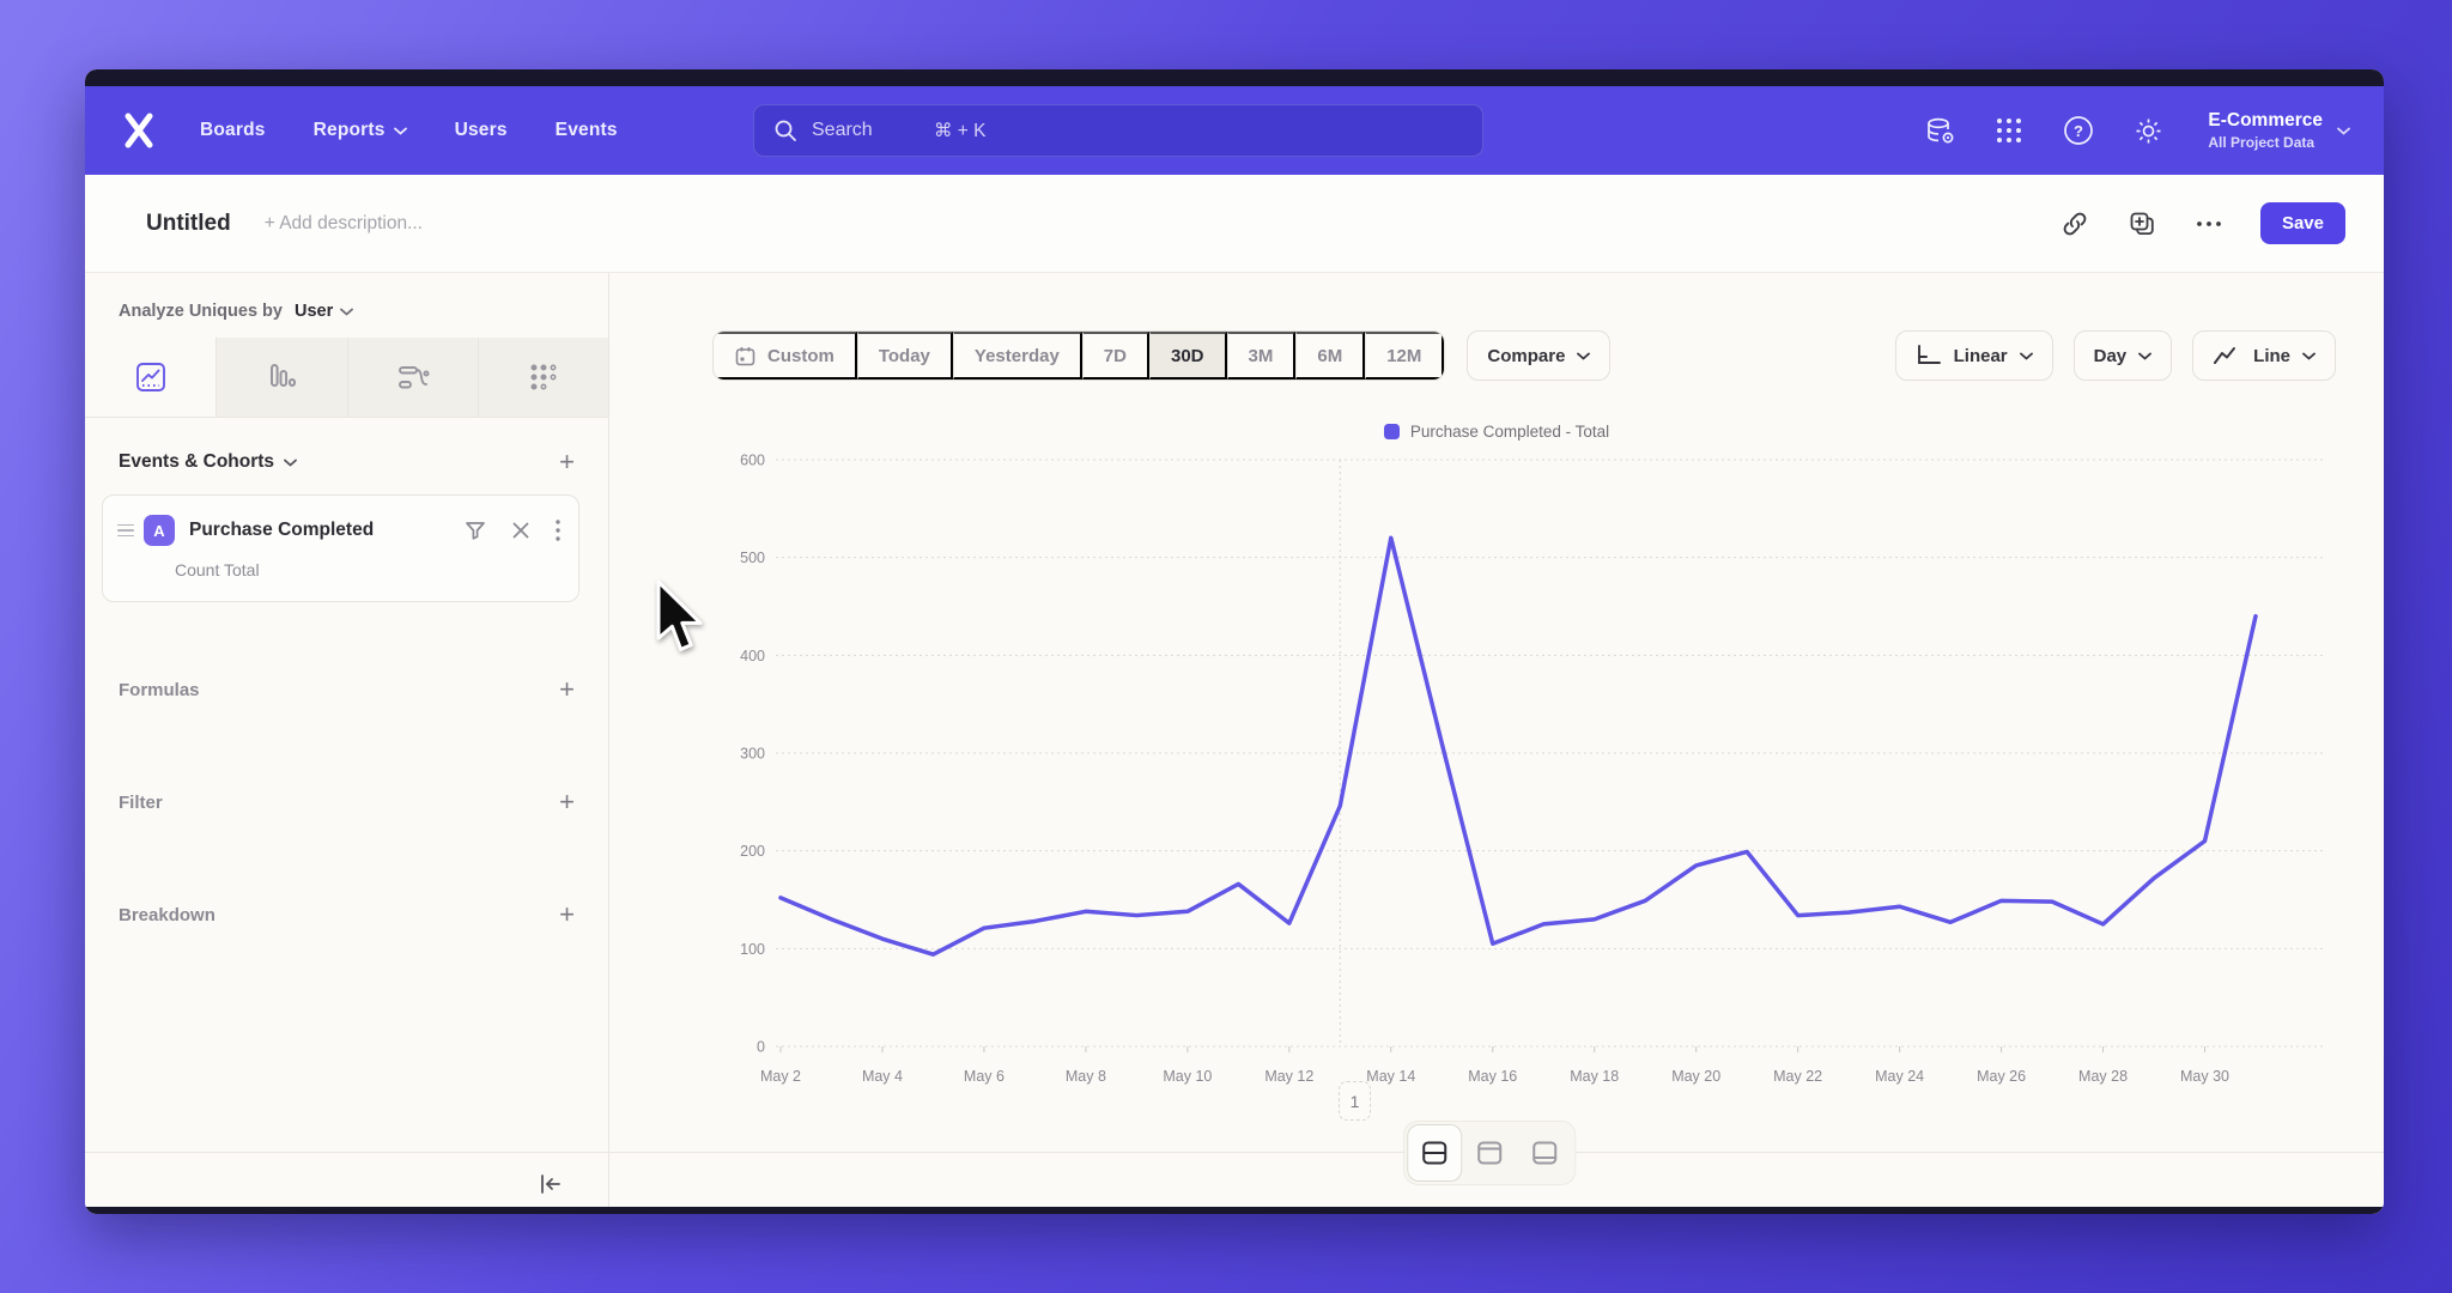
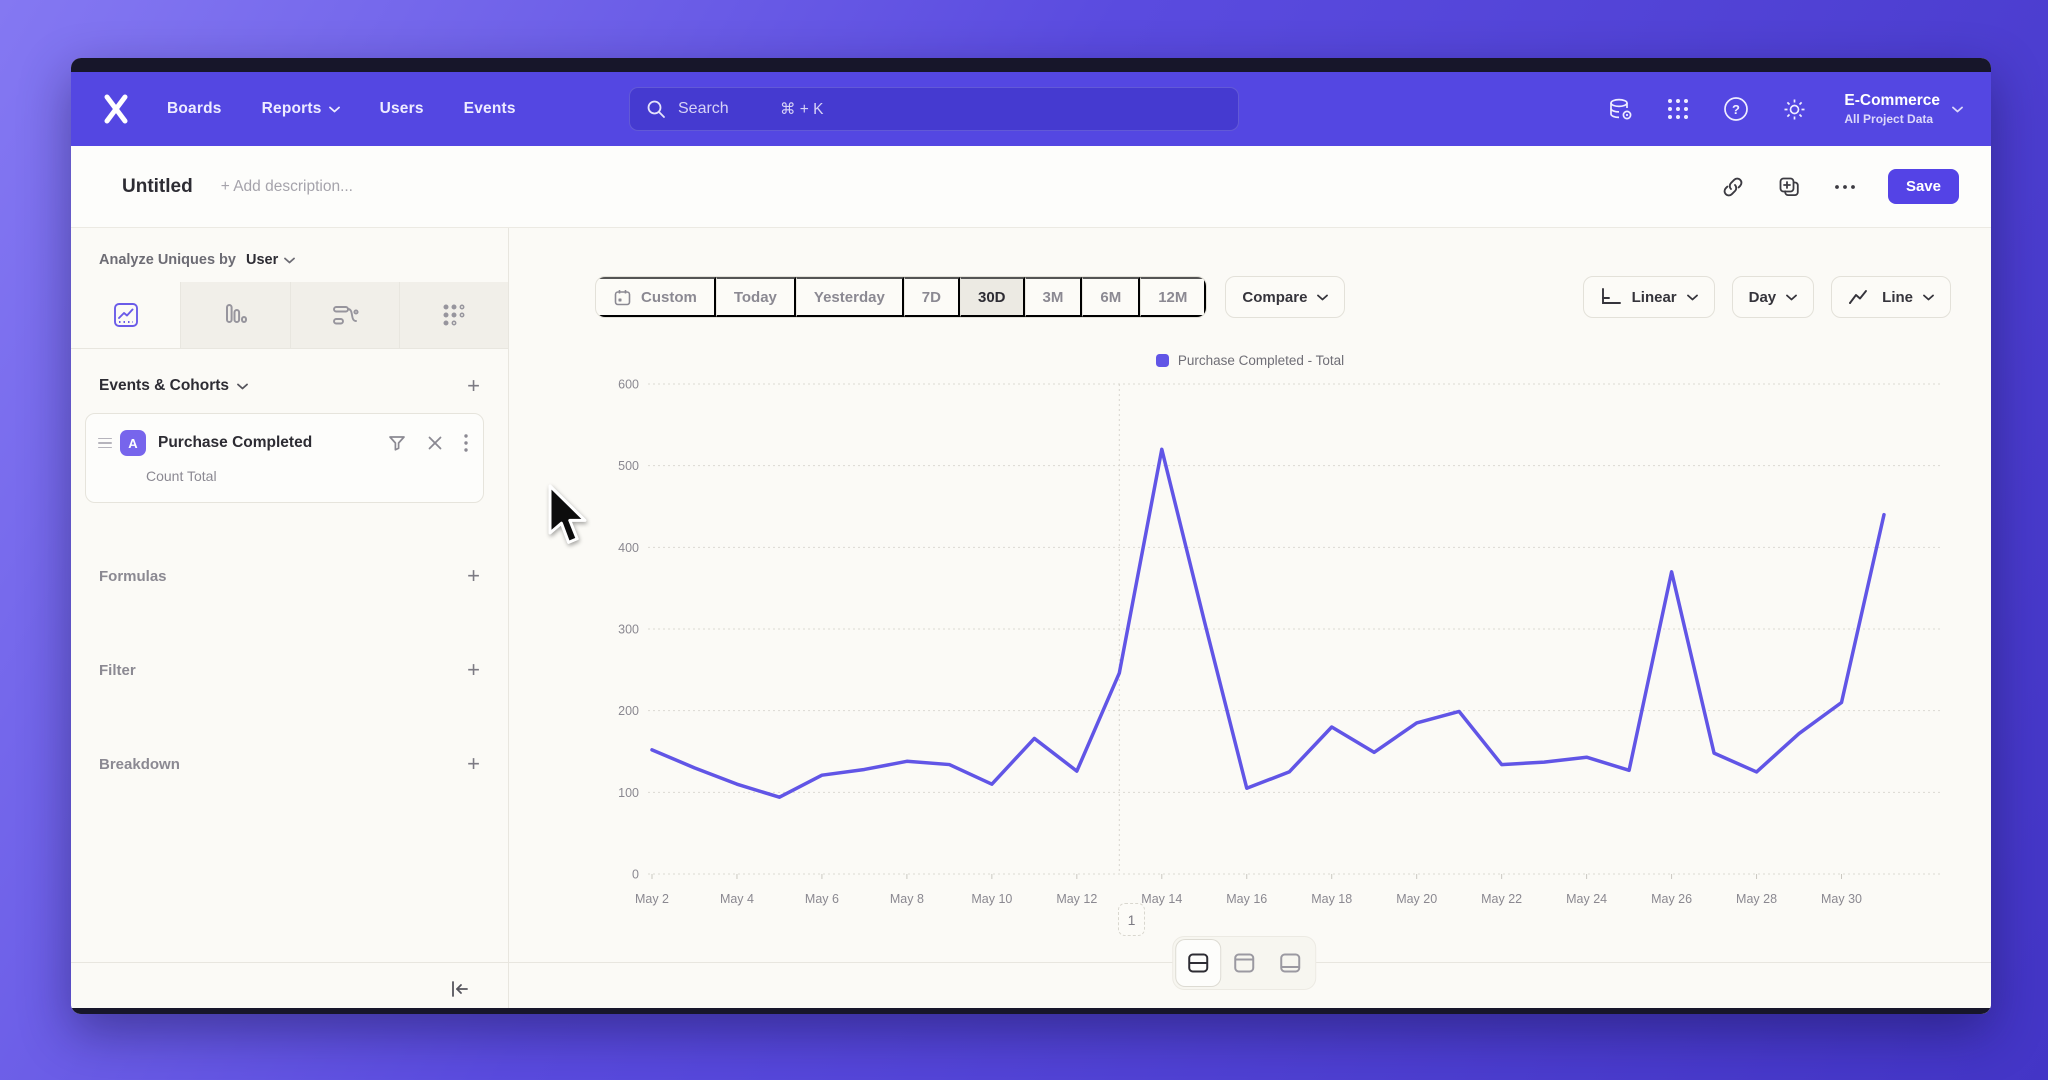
May 10: 140 -> 110
May 18: 130 -> 180
May 26: 150 -> 370
